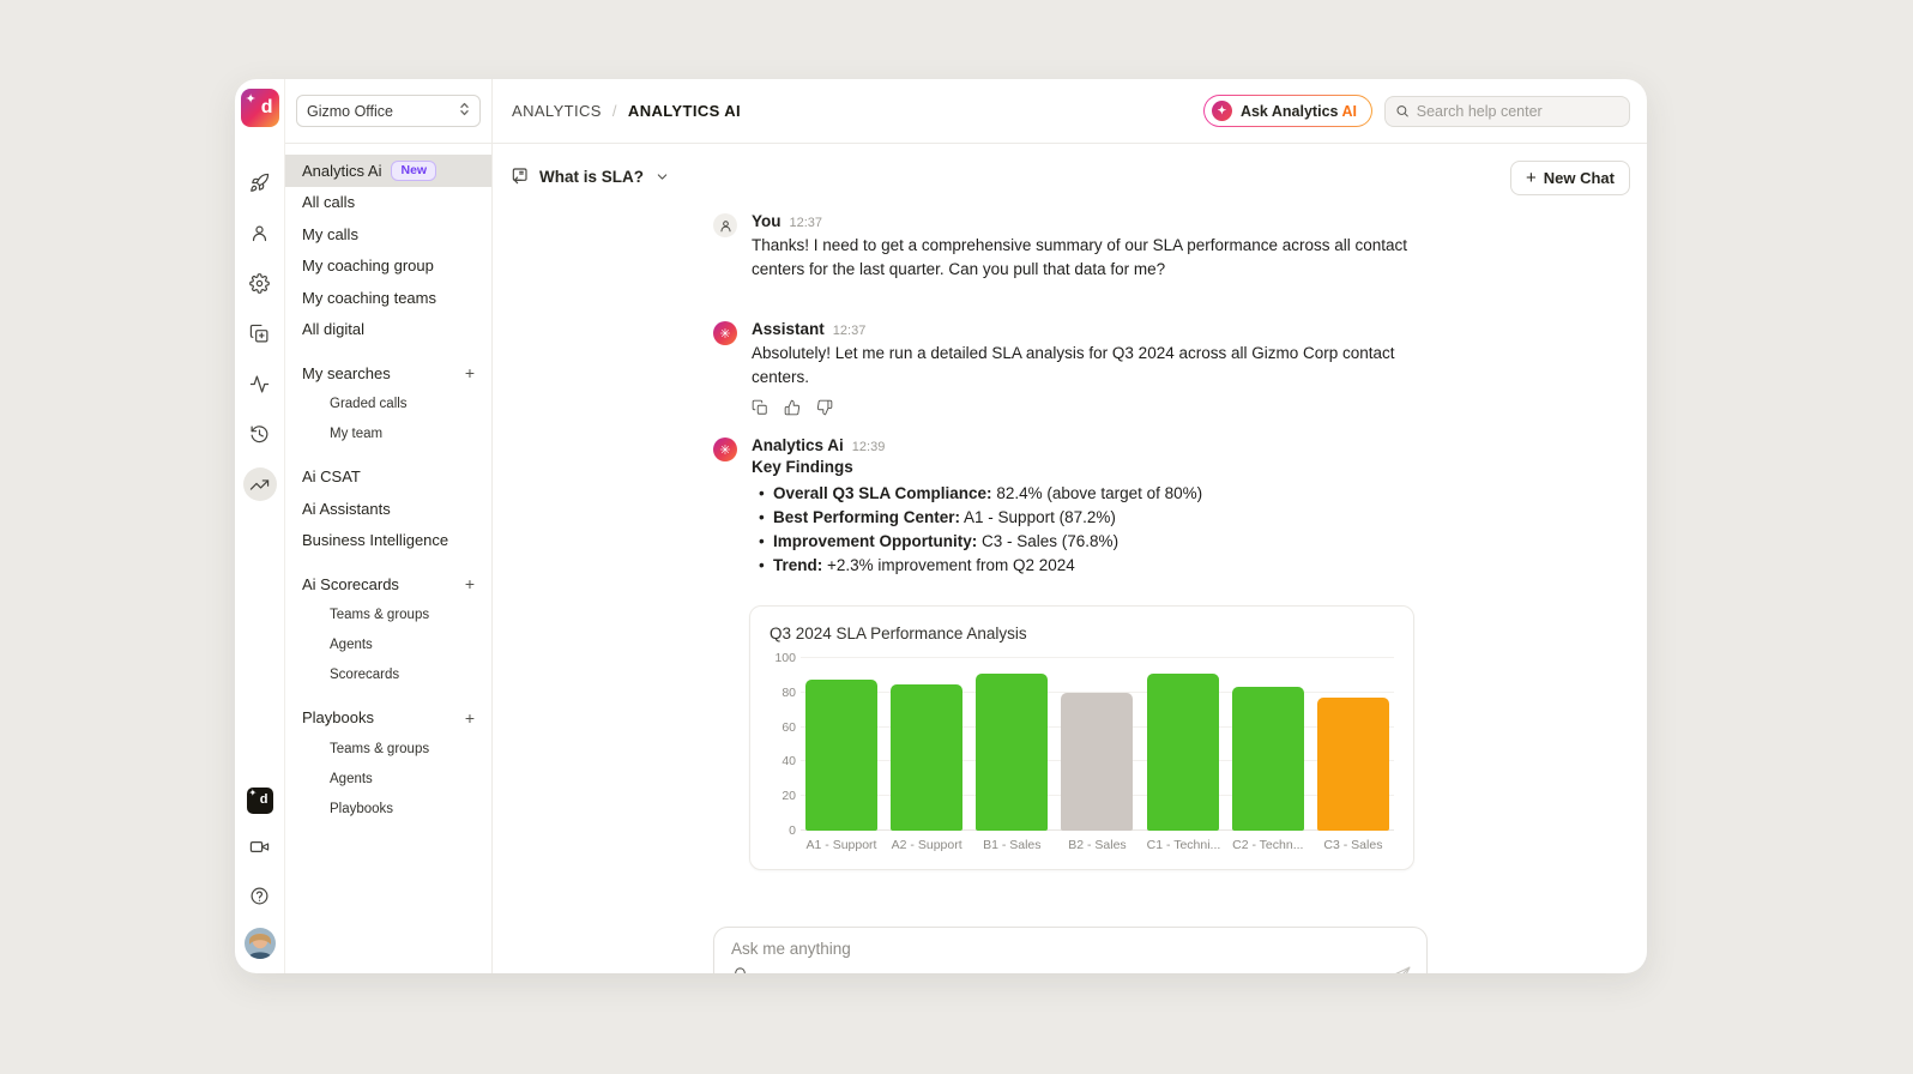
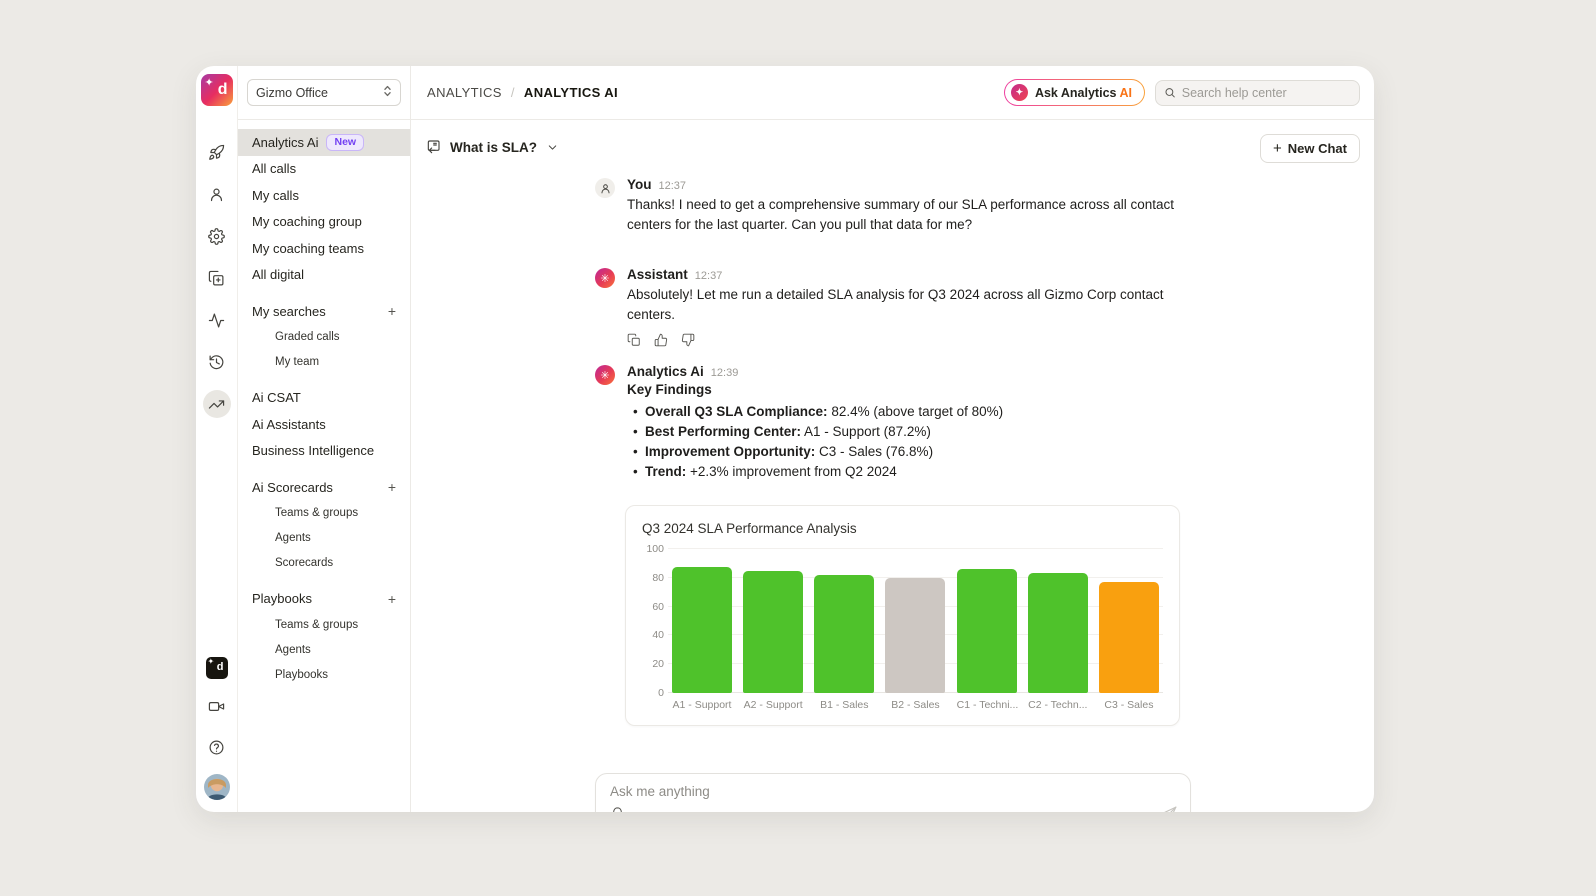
B1 - Sales: 91 -> 82
C1 - Techni...: 91 -> 86
